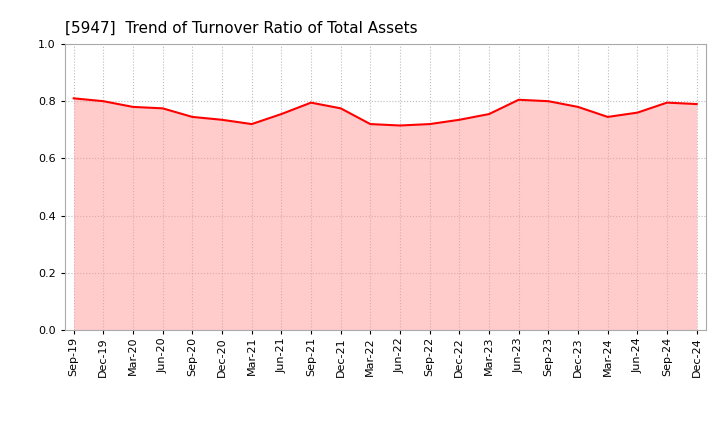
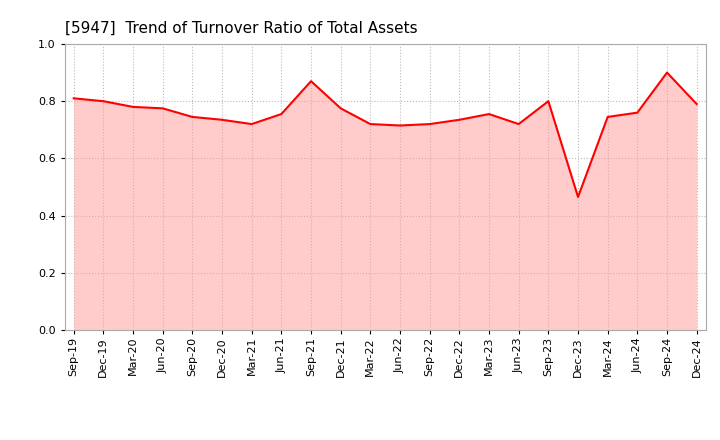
Sep-21: 0.795 -> 0.870
Jun-23: 0.805 -> 0.720
Dec-23: 0.780 -> 0.465
Sep-24: 0.795 -> 0.900
